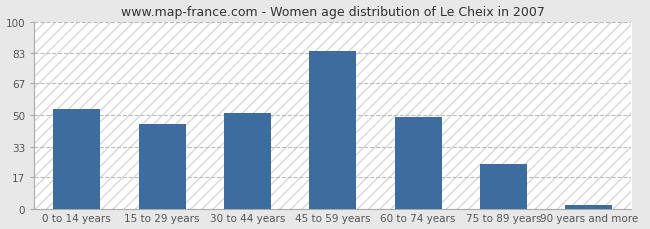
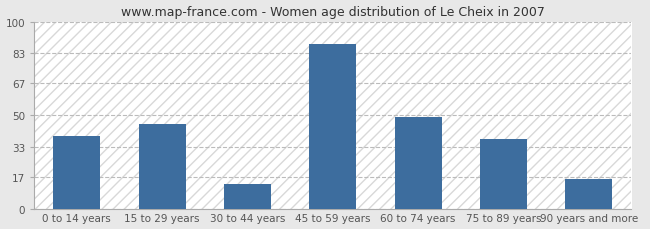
0 to 14 years: 53 -> 39
30 to 44 years: 51 -> 13
45 to 59 years: 84 -> 88
75 to 89 years: 24 -> 37
90 years and more: 2 -> 16
